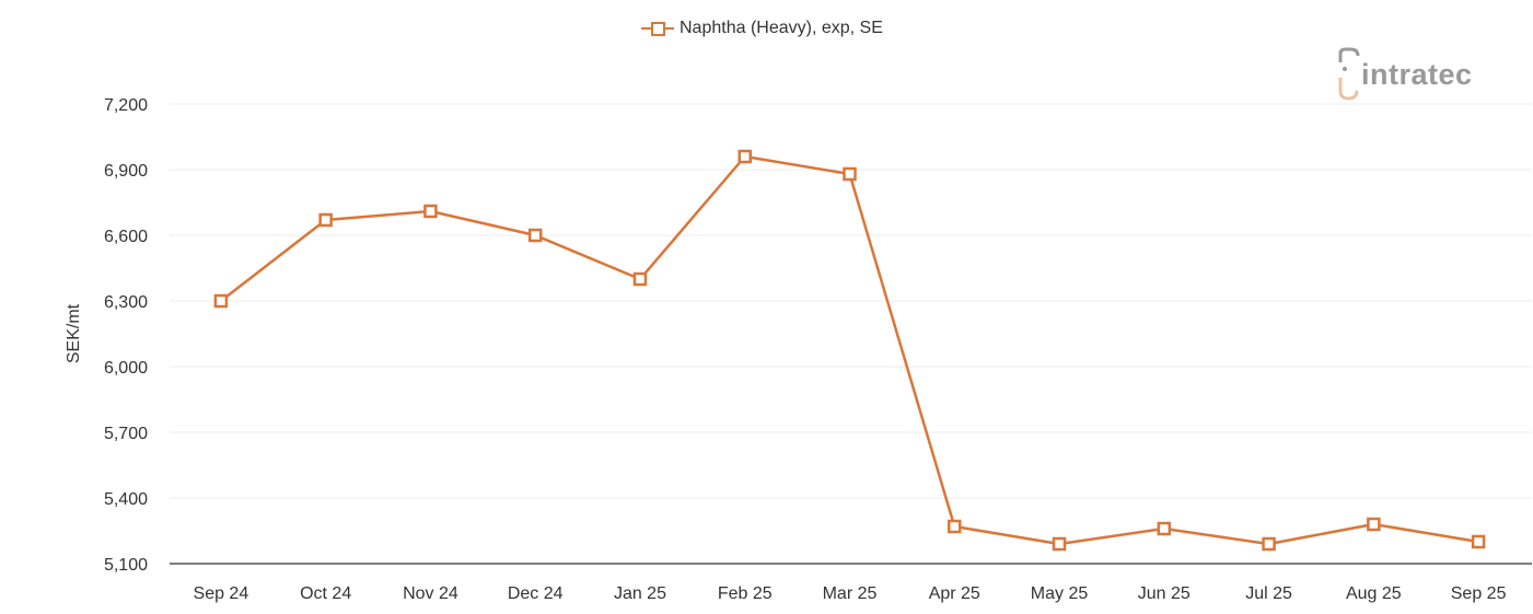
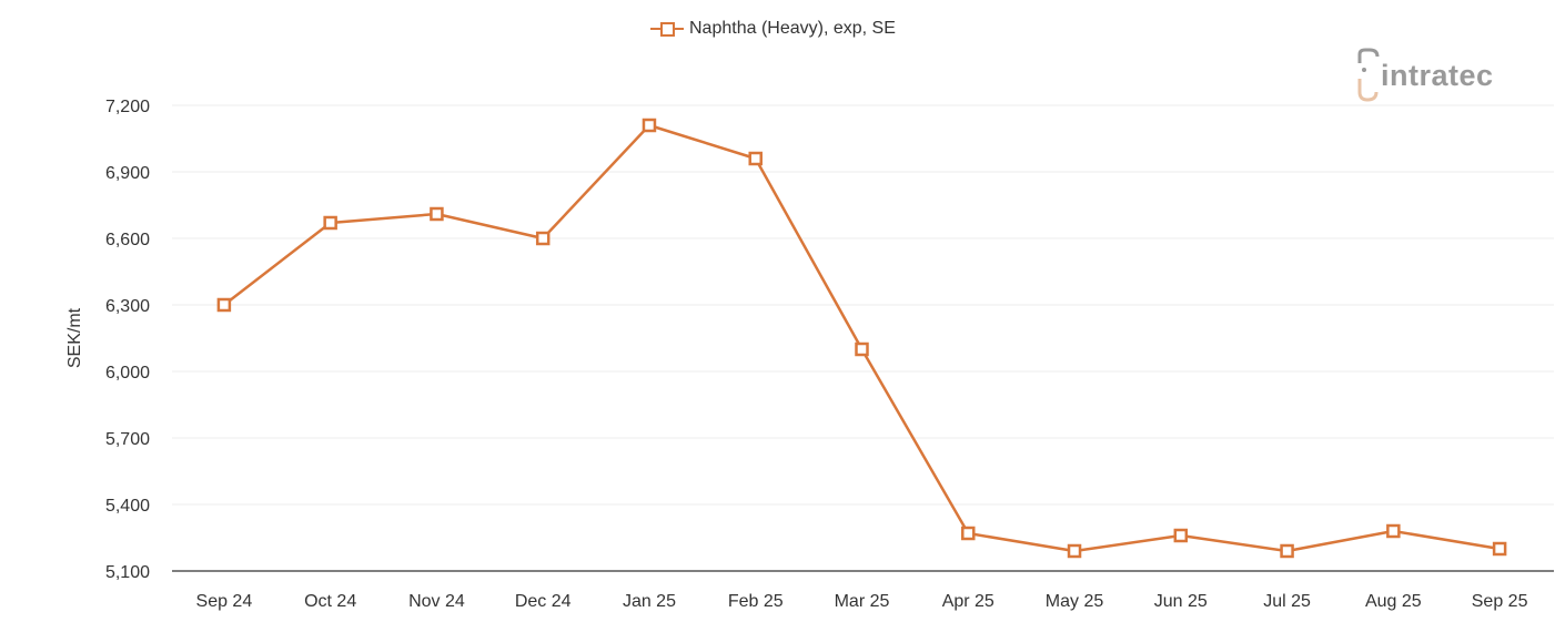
Jan 25: 6400 -> 7110
Mar 25: 6880 -> 6100
